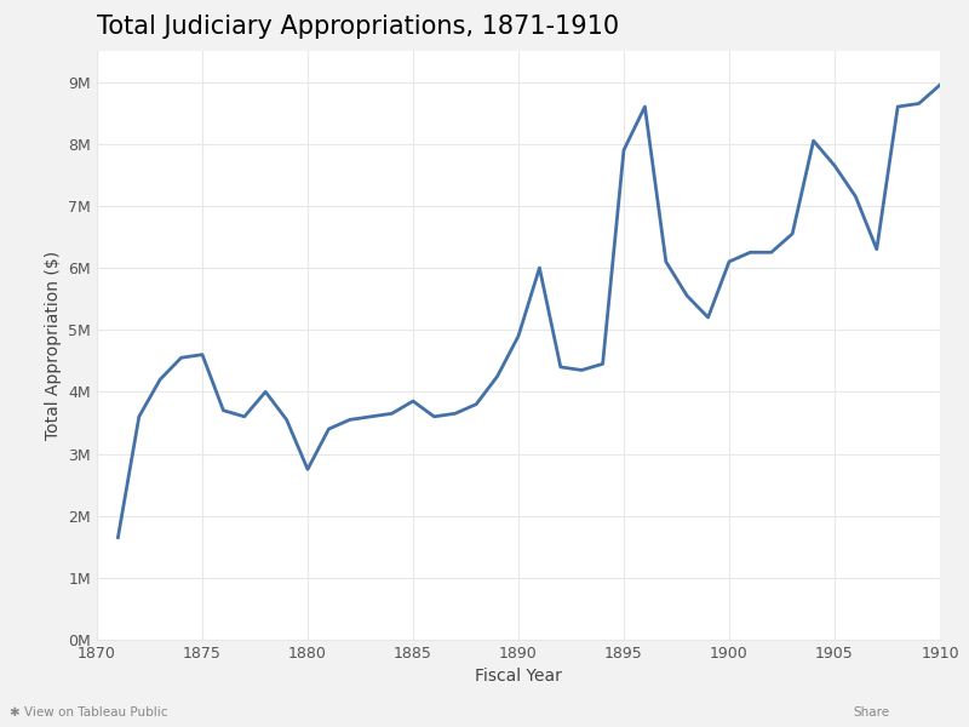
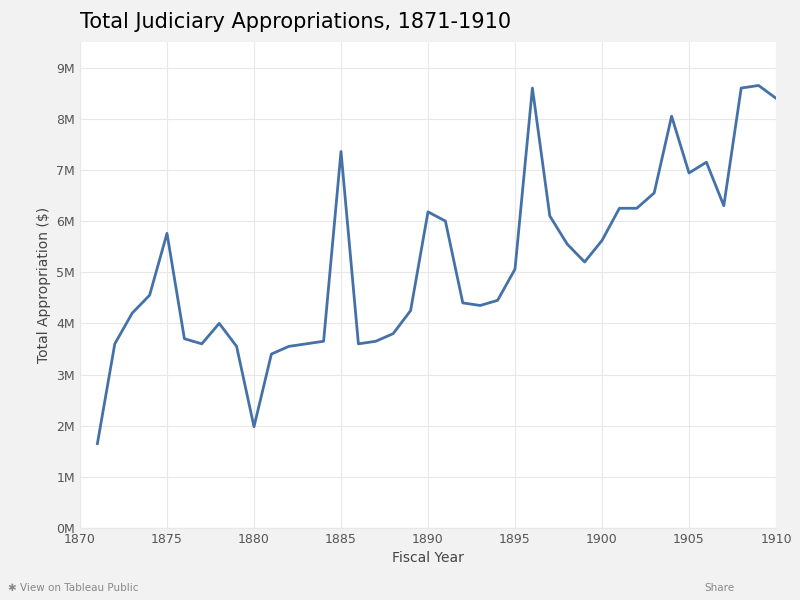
1875: 4.60M -> 5.76M
1880: 2.75M -> 1.98M
1885: 3.85M -> 7.36M
1890: 4.90M -> 6.18M
1895: 7.90M -> 5.06M
1900: 6.10M -> 5.62M
1905: 7.65M -> 6.94M
1910: 8.95M -> 8.40M
